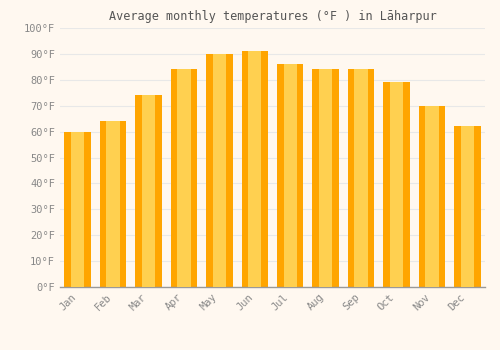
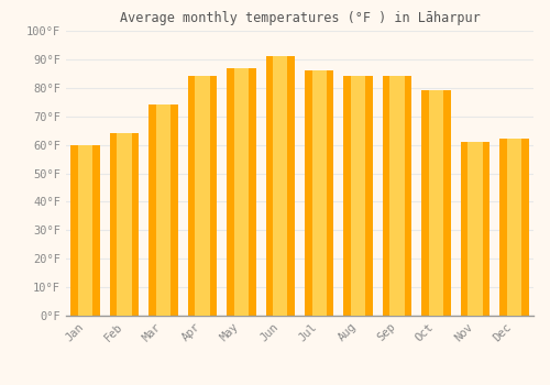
May: 90°F -> 87°F
Nov: 70°F -> 61°F
